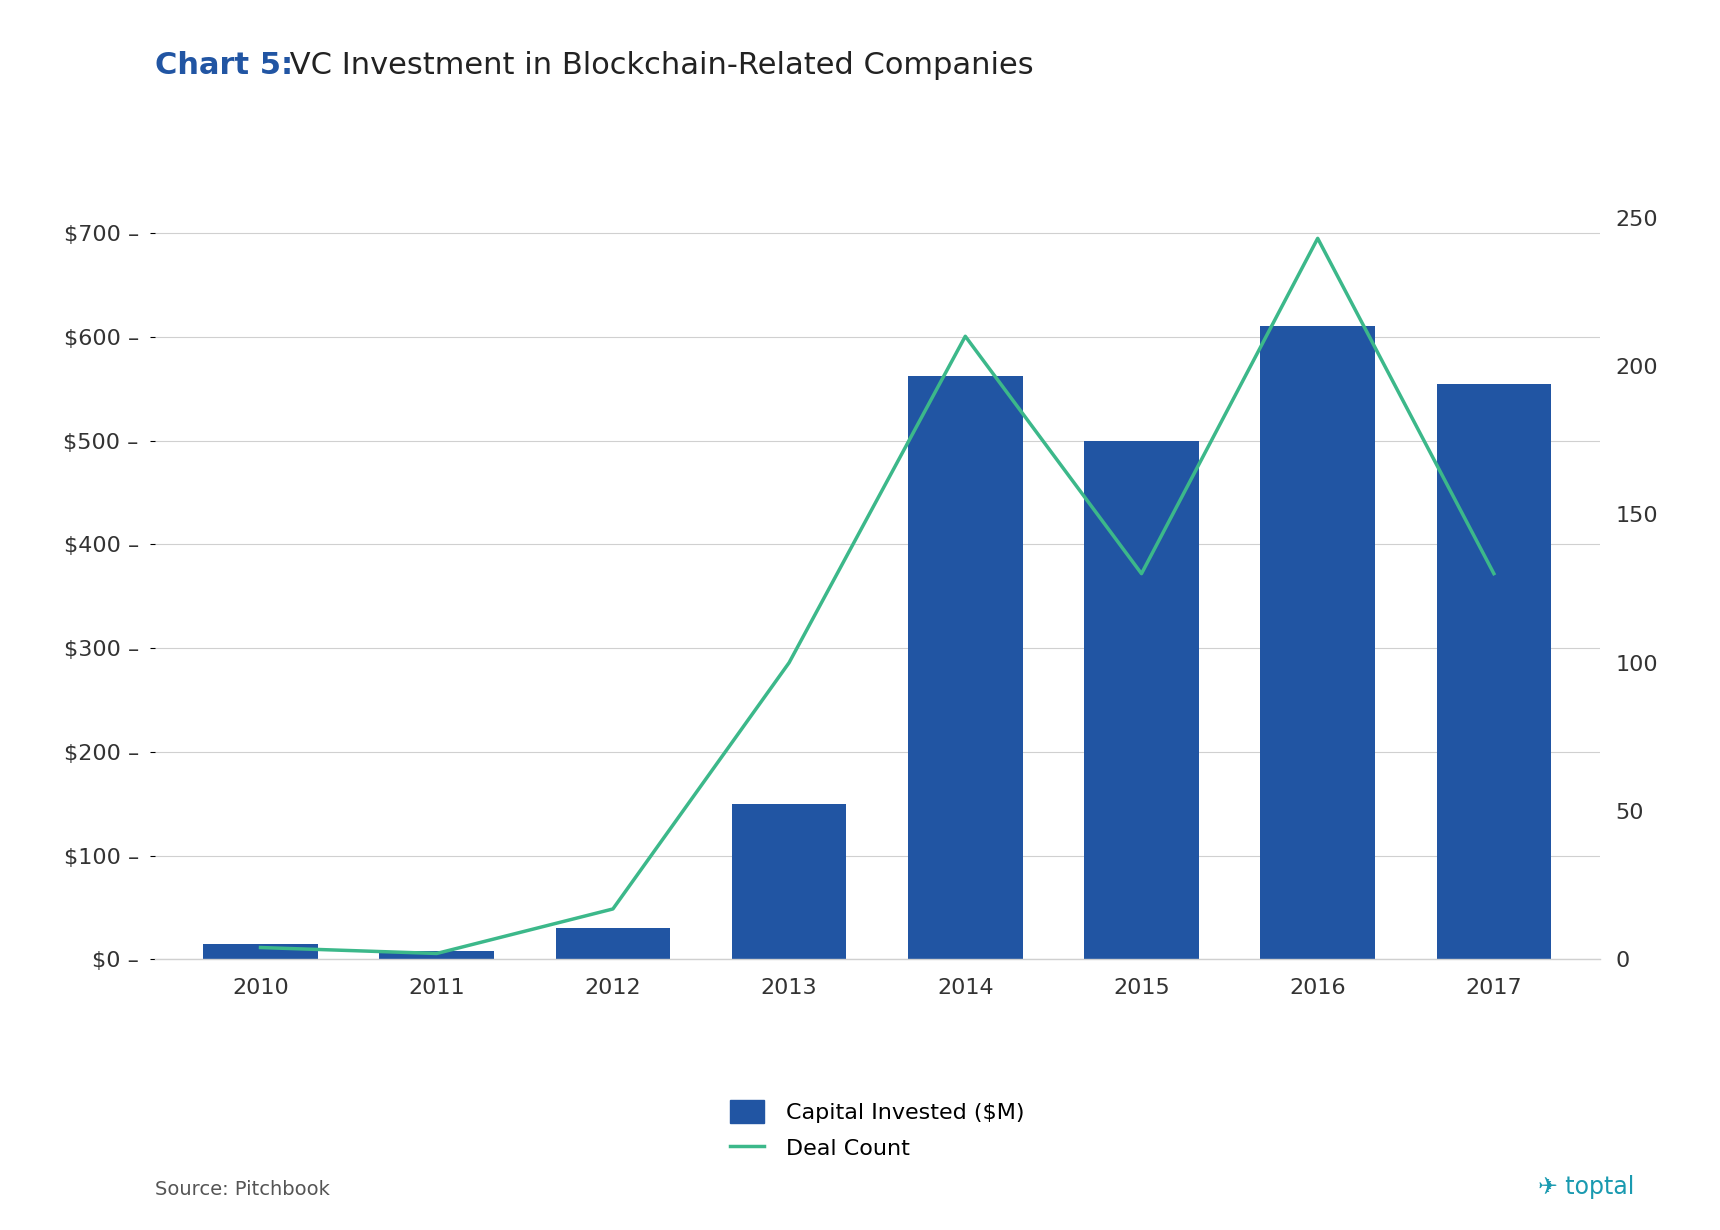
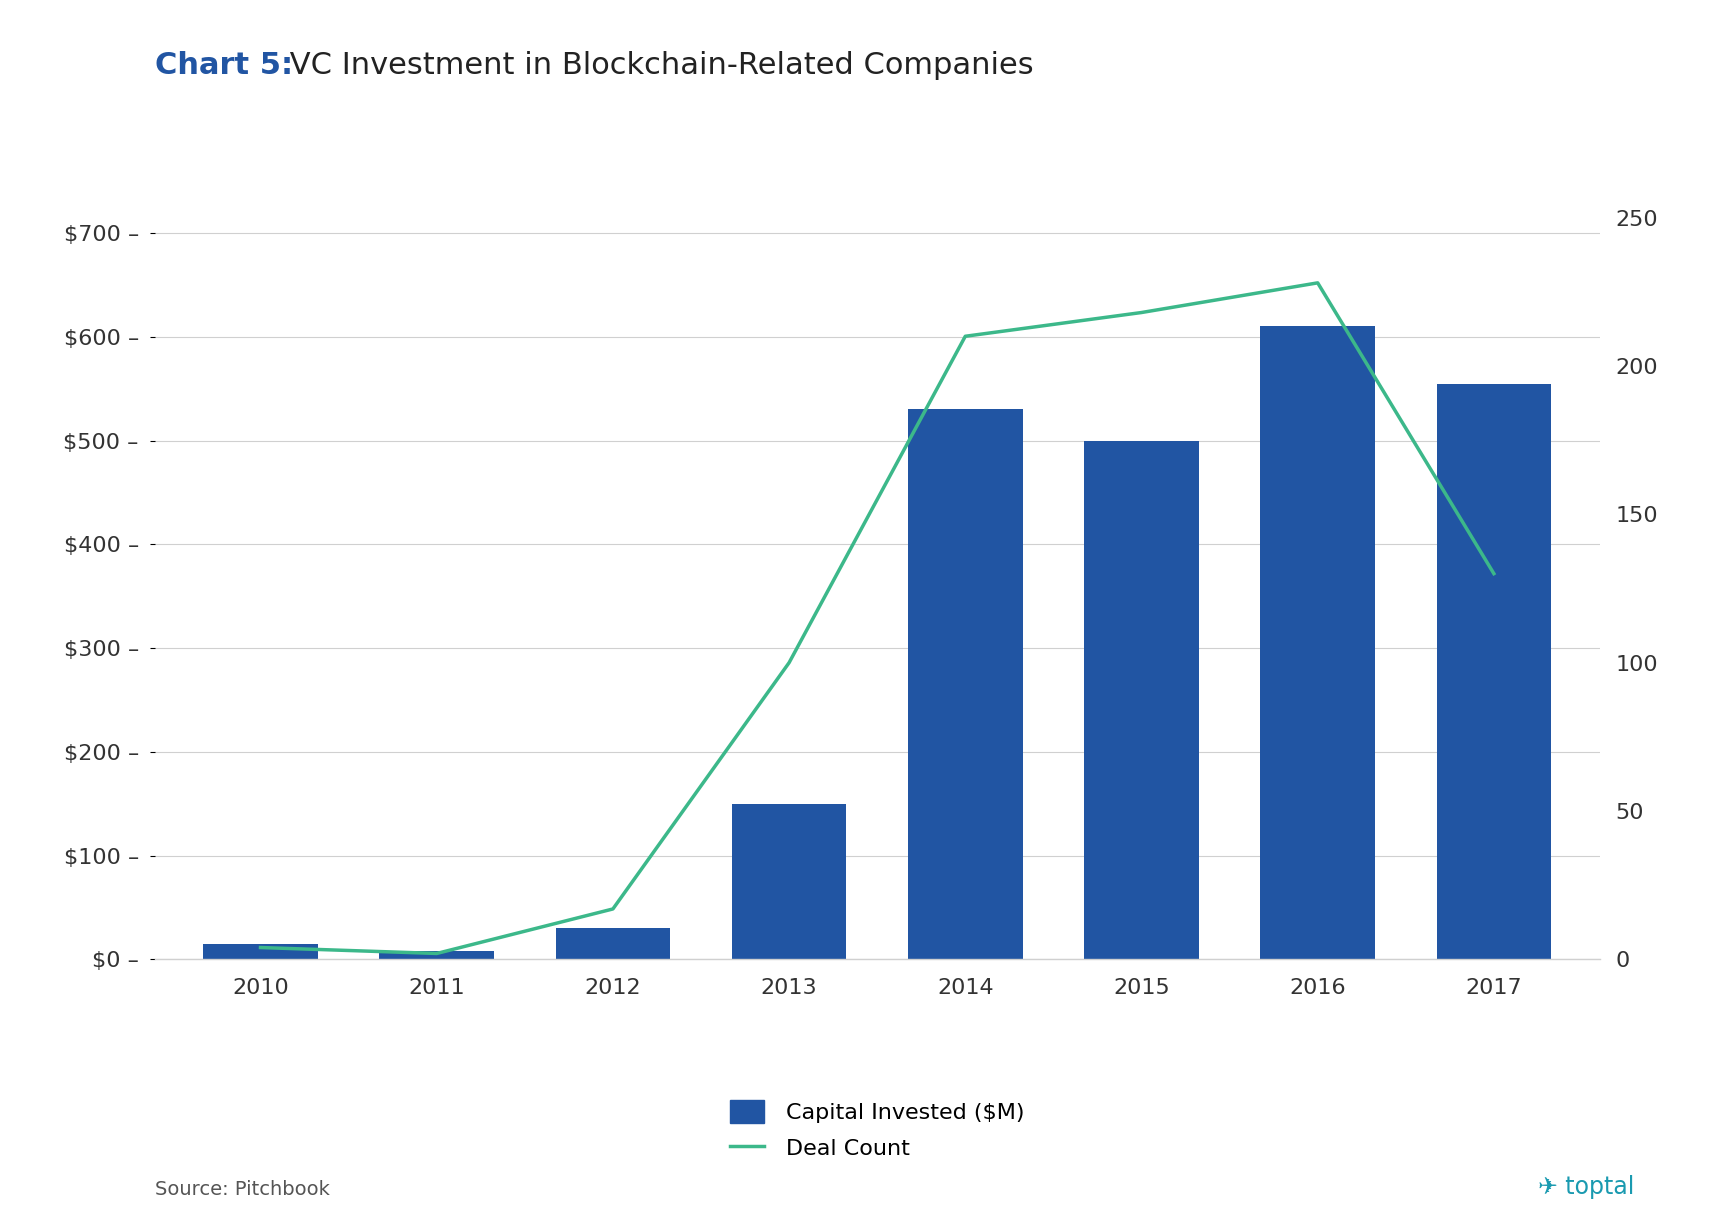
Capital Invested ($M)/2014: $562 – -> $530 –
Deal Count/2015: 130 -> 218
Deal Count/2016: 243 -> 228
